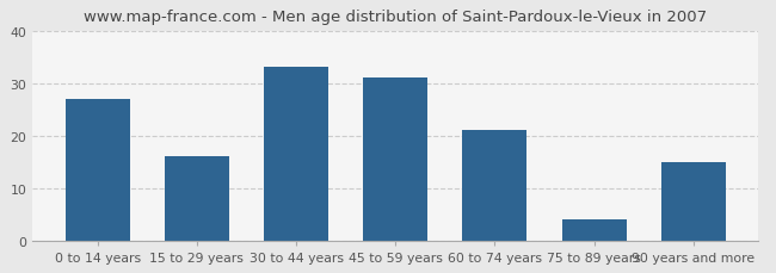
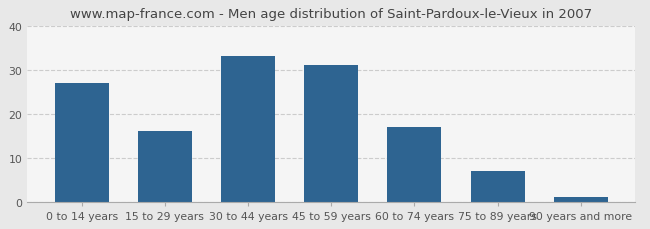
60 to 74 years: 21 -> 17
75 to 89 years: 4 -> 7
90 years and more: 15 -> 1
